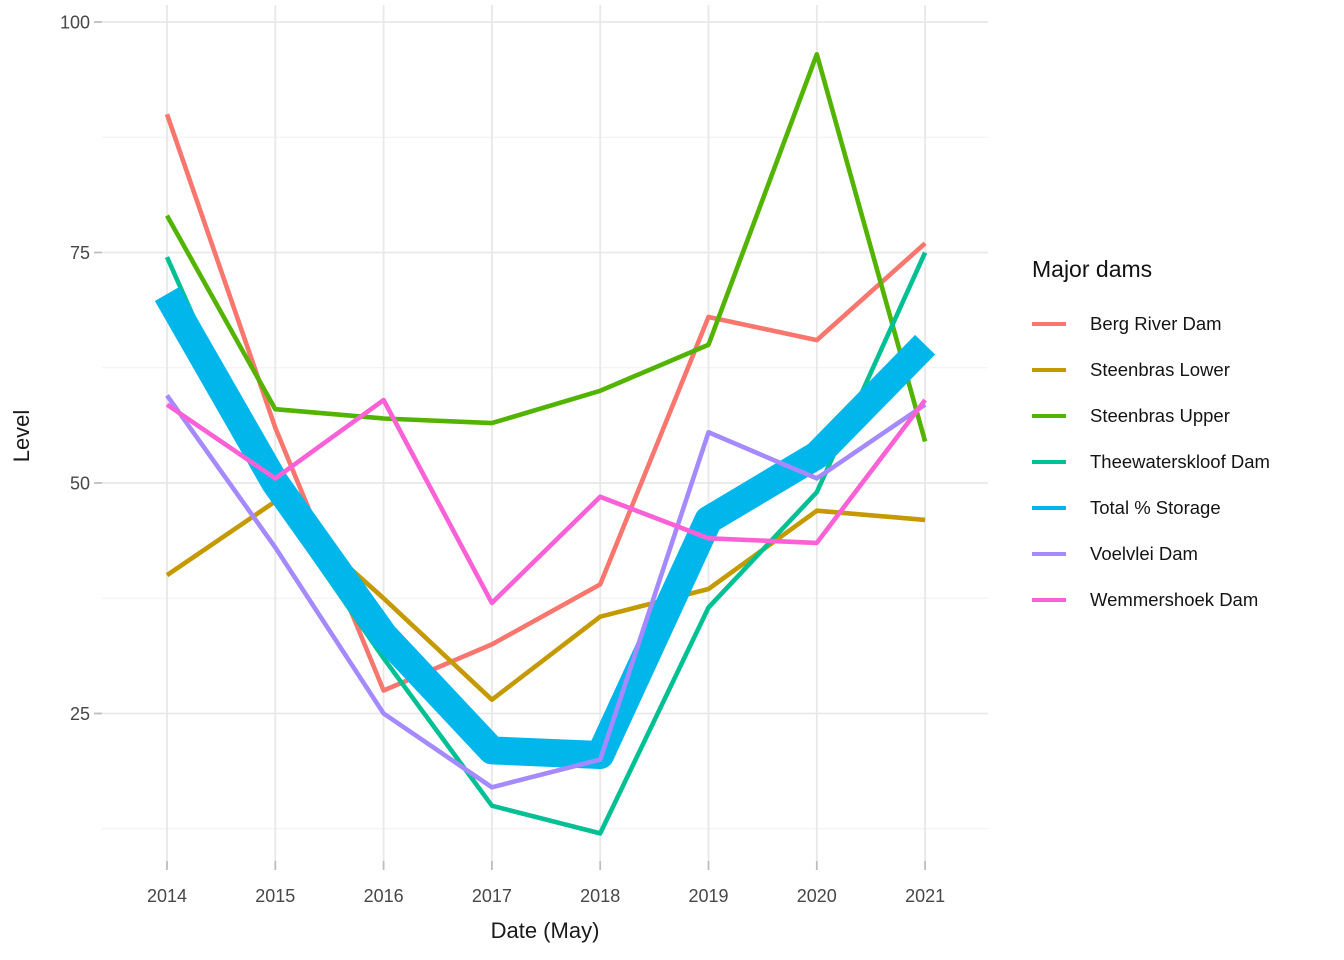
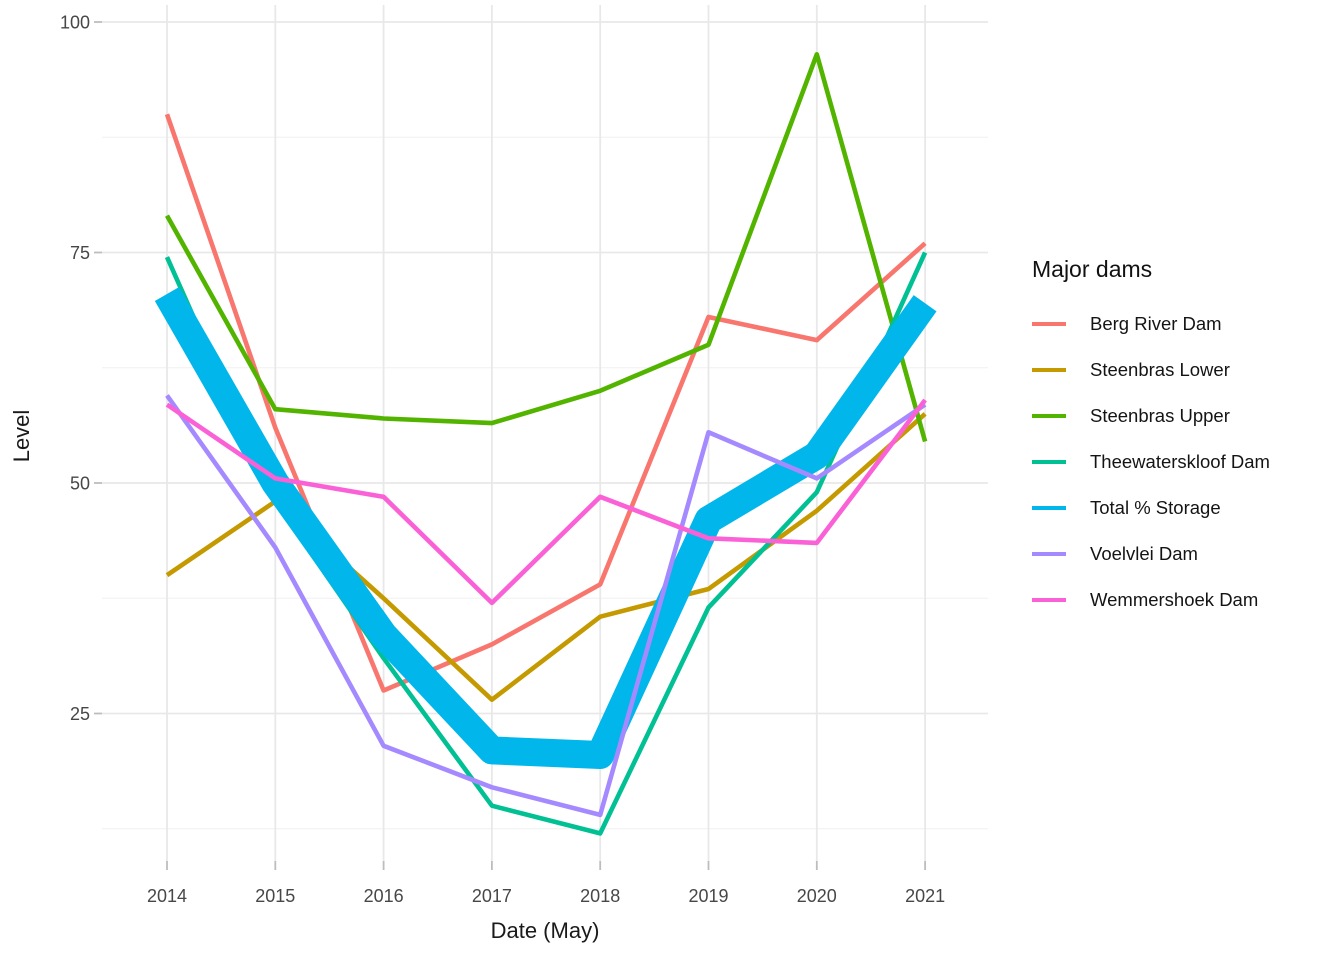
Voelvlei Dam/2016: 25 -> 22
Wemmershoek Dam/2016: 59 -> 48
Voelvlei Dam/2018: 20 -> 14
Steenbras Lower/2021: 46 -> 58
Total % Storage/2021: 65 -> 70
